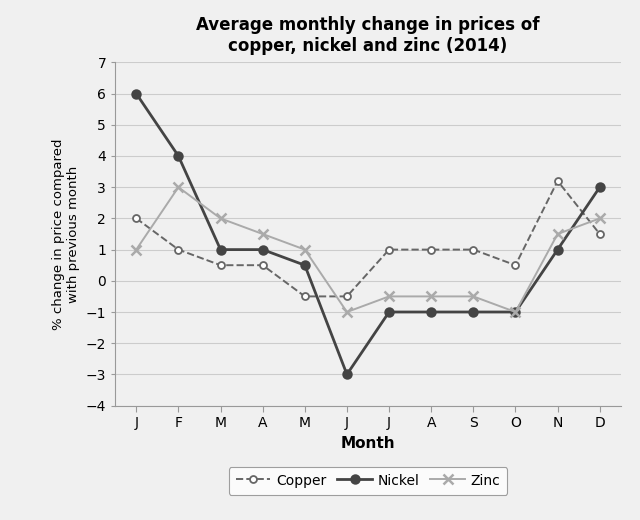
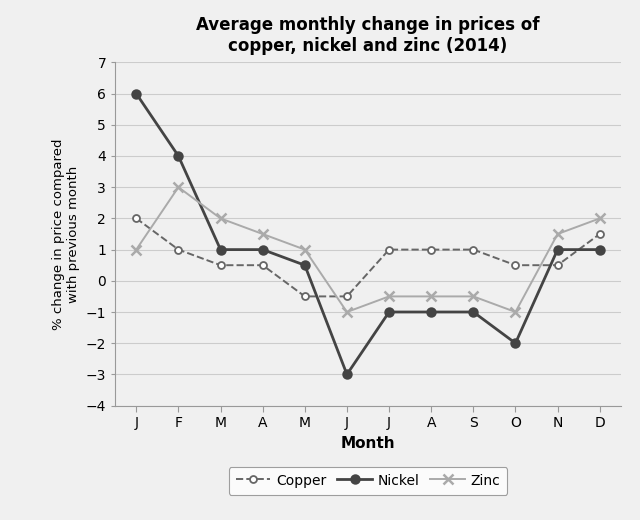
Nickel/O: -1.0 -> -2.0
Copper/N: 3.2 -> 0.5
Nickel/D: 3.0 -> 1.0
